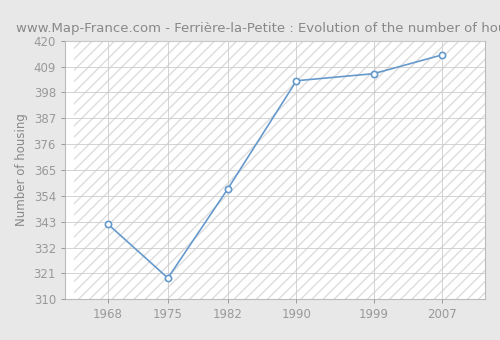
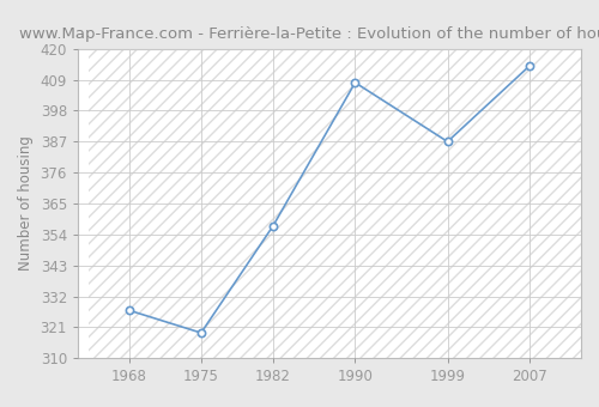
1968: 342 -> 327
1990: 403 -> 408
1999: 406 -> 387
